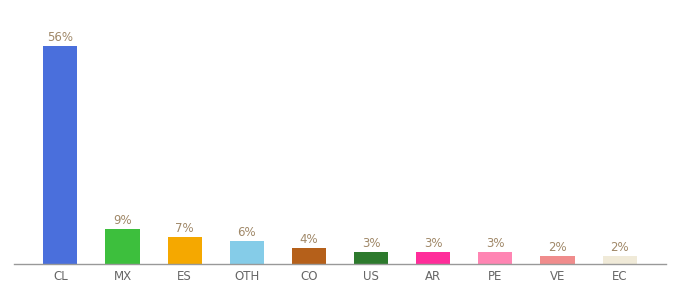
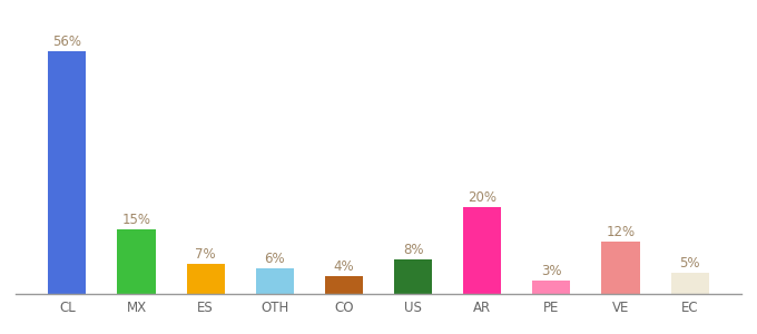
MX: 9% -> 15%
US: 3% -> 8%
AR: 3% -> 20%
VE: 2% -> 12%
EC: 2% -> 5%
